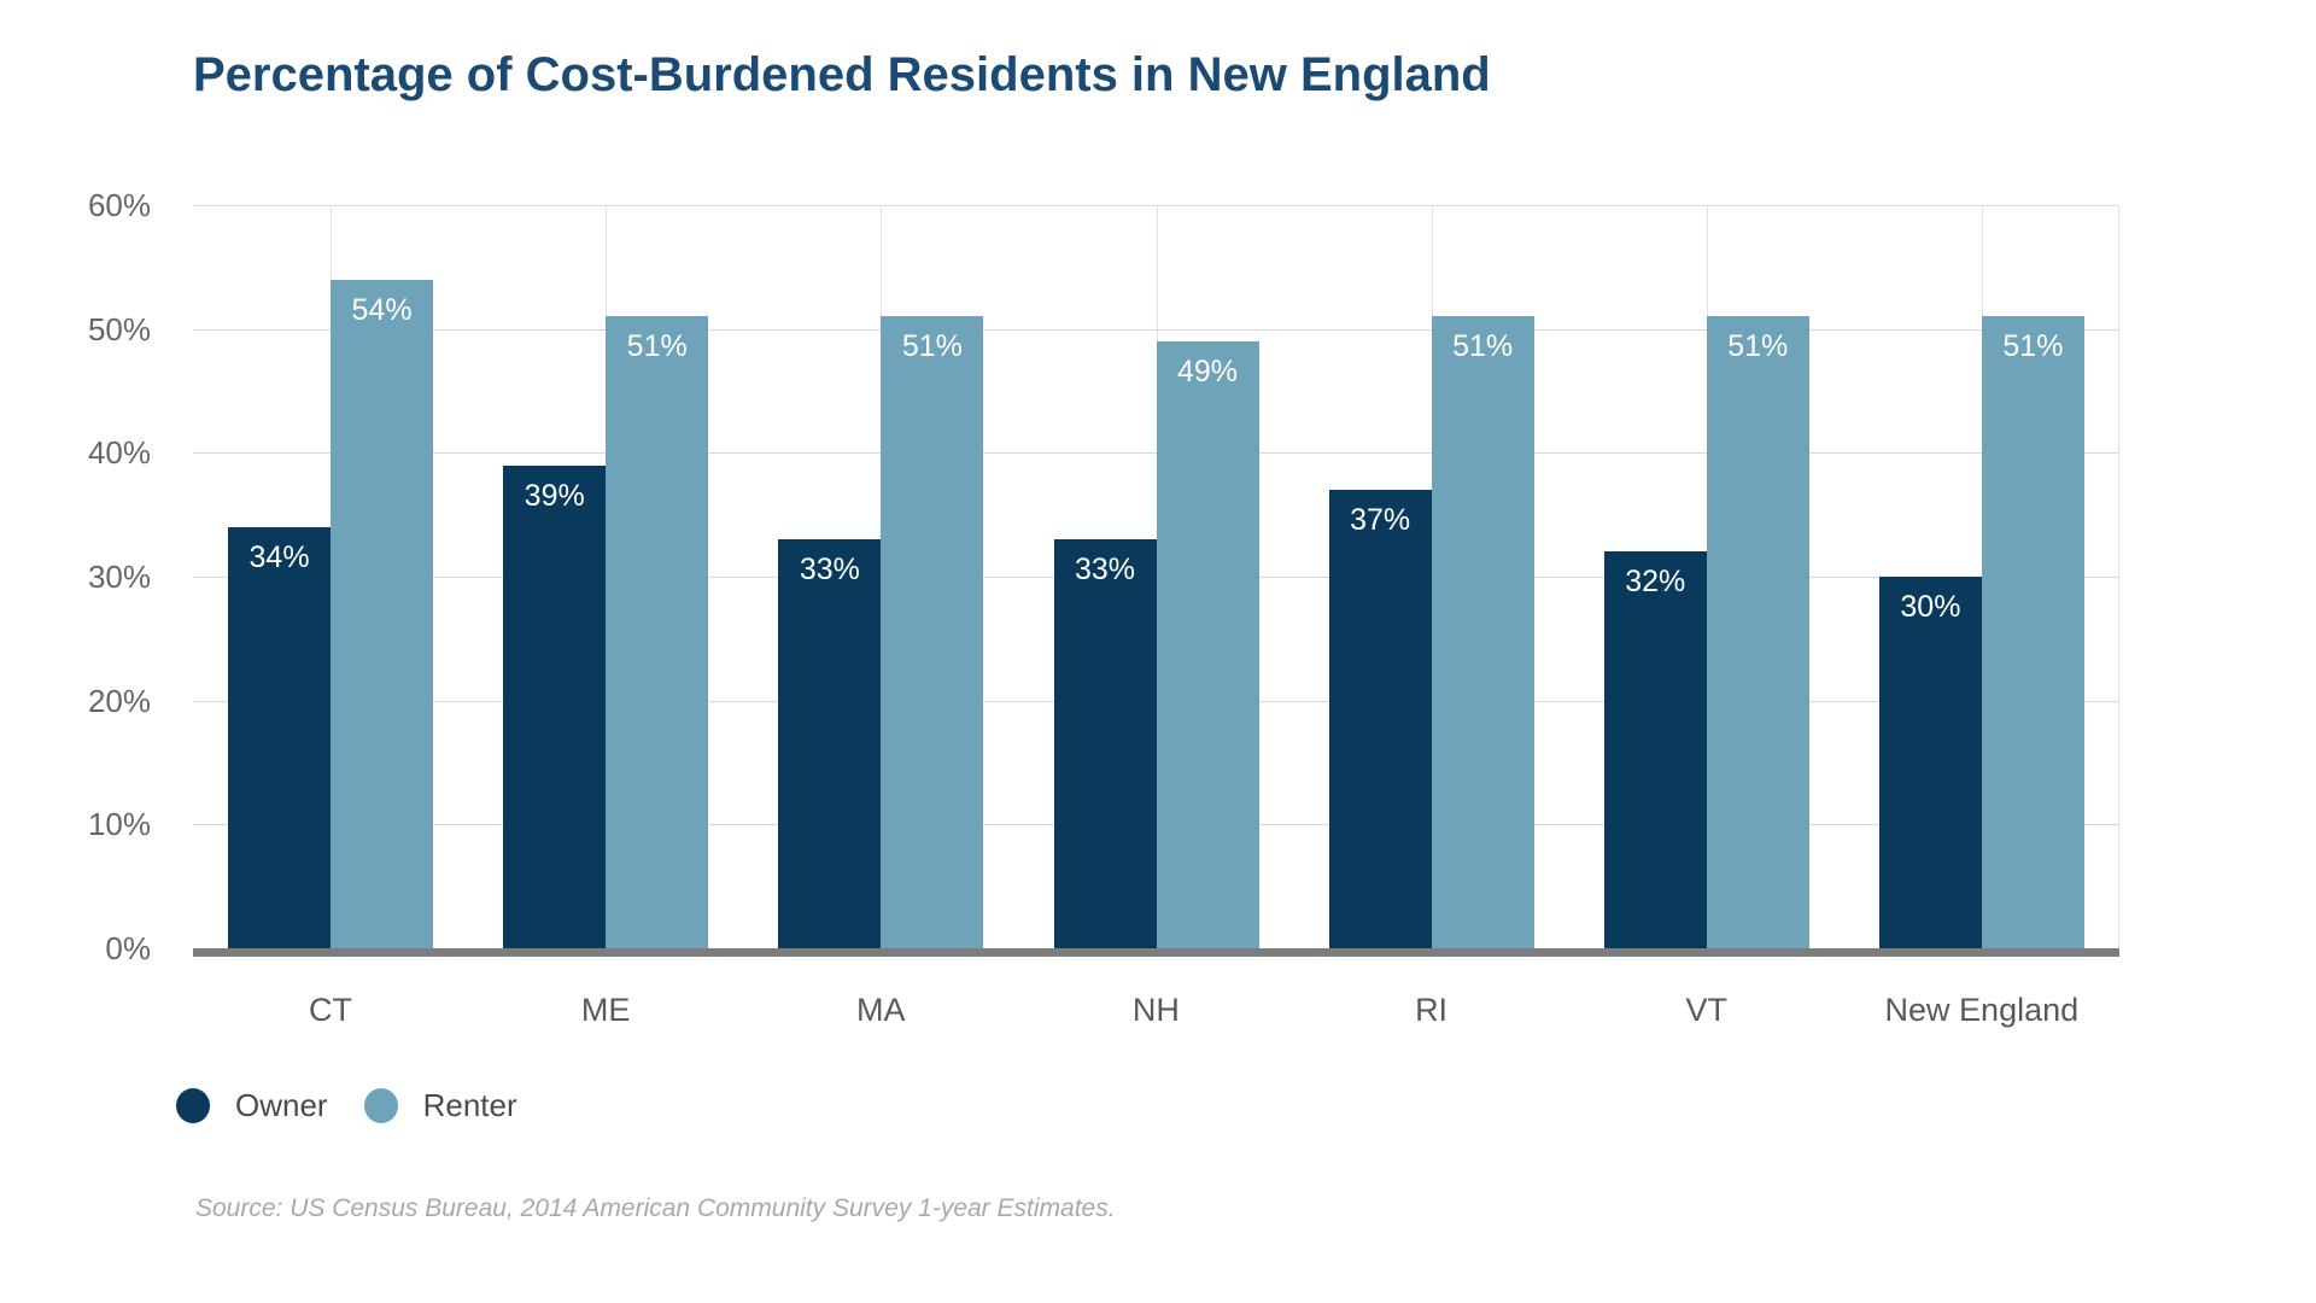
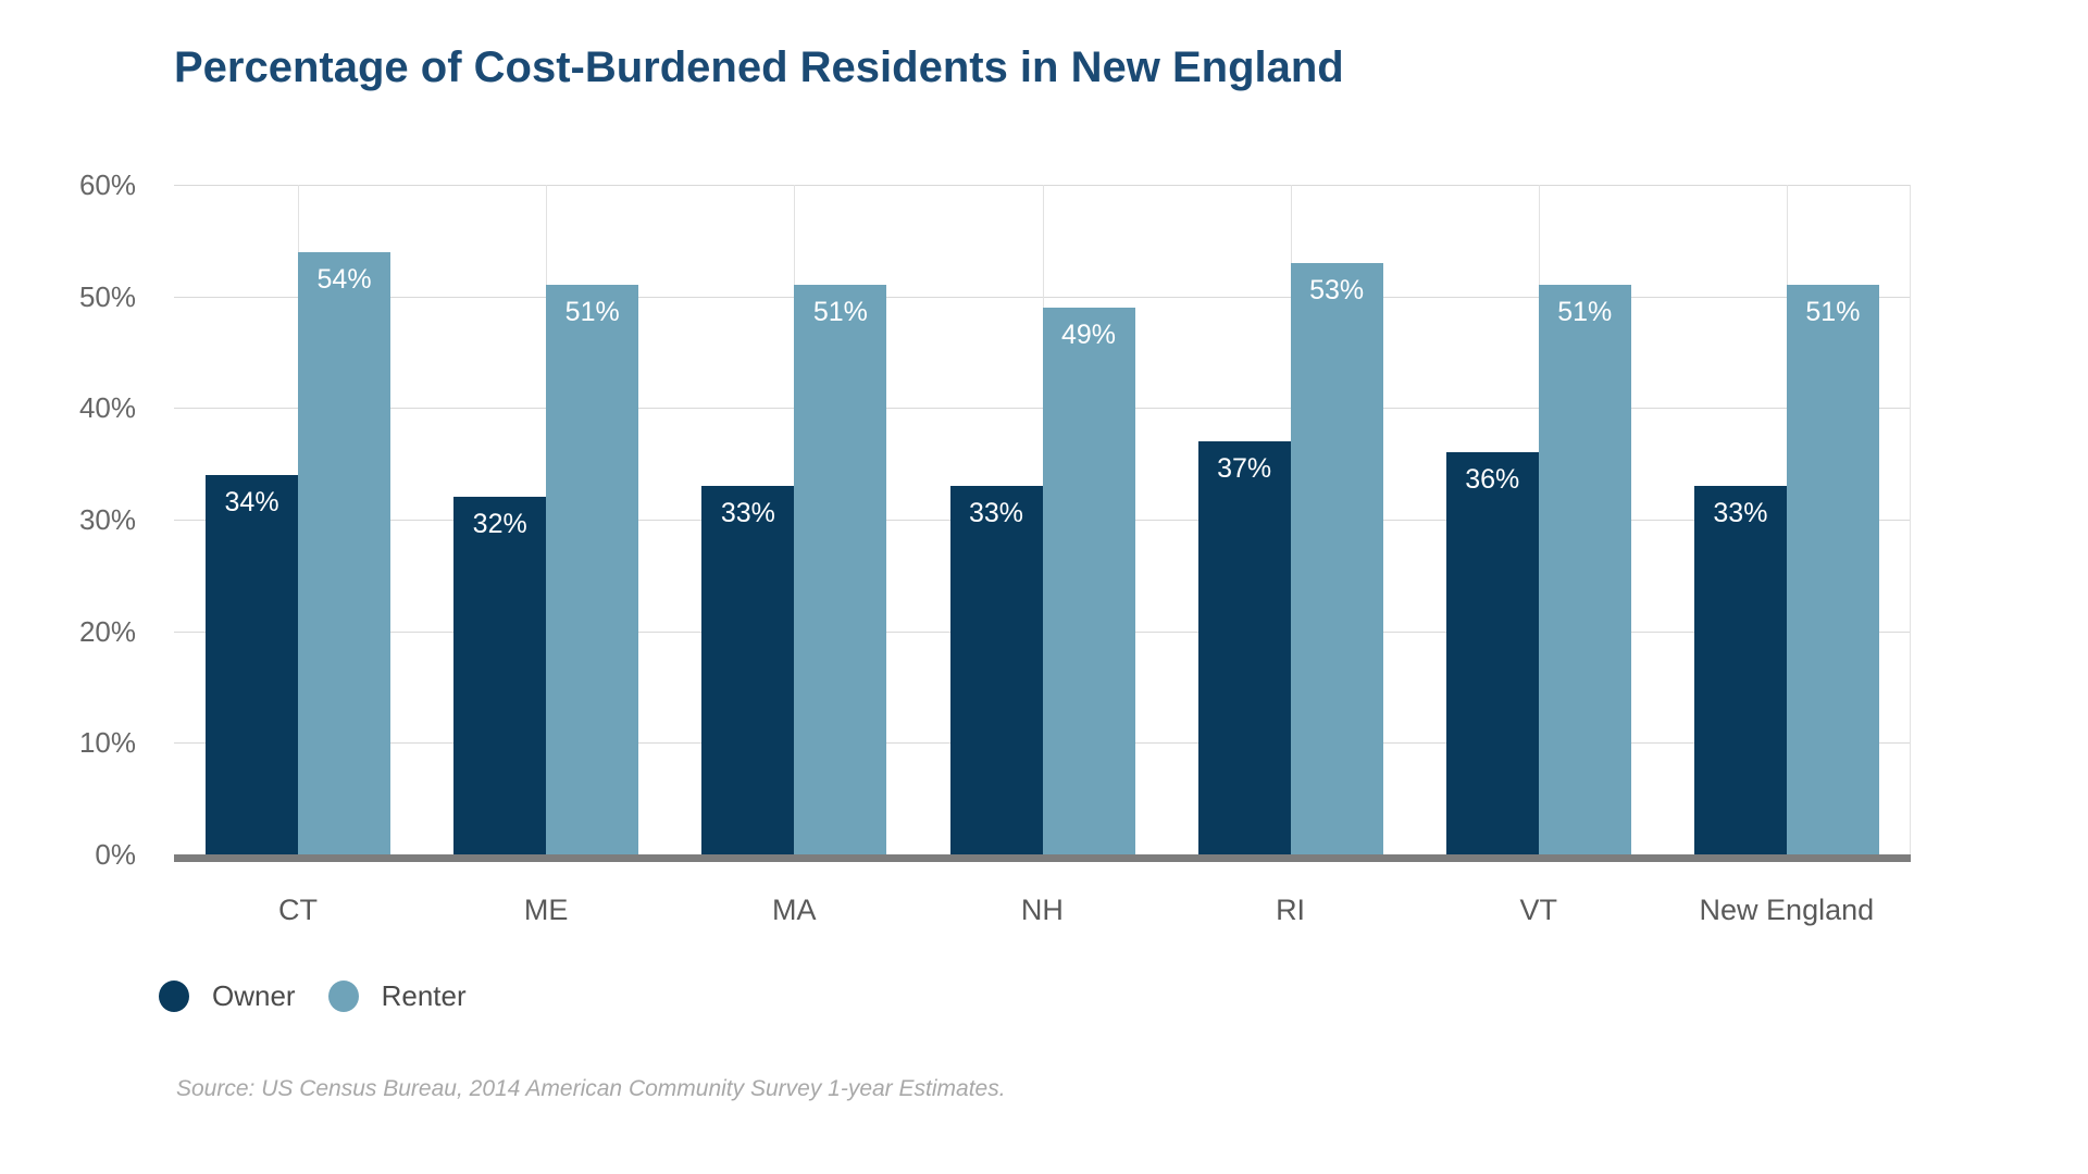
Owner/ME: 39% -> 32%
Renter/RI: 51% -> 53%
Owner/VT: 32% -> 36%
Owner/New England: 30% -> 33%
